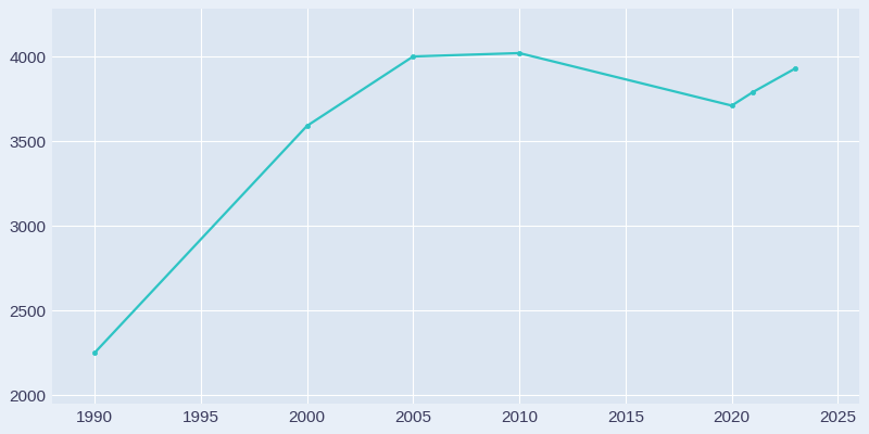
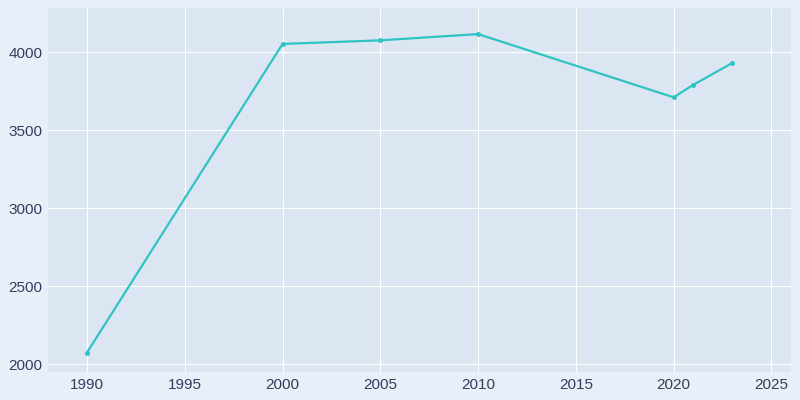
1990: 2250 -> 2080
2000: 3590 -> 4050
2005: 4000 -> 4080
2010: 4020 -> 4120
